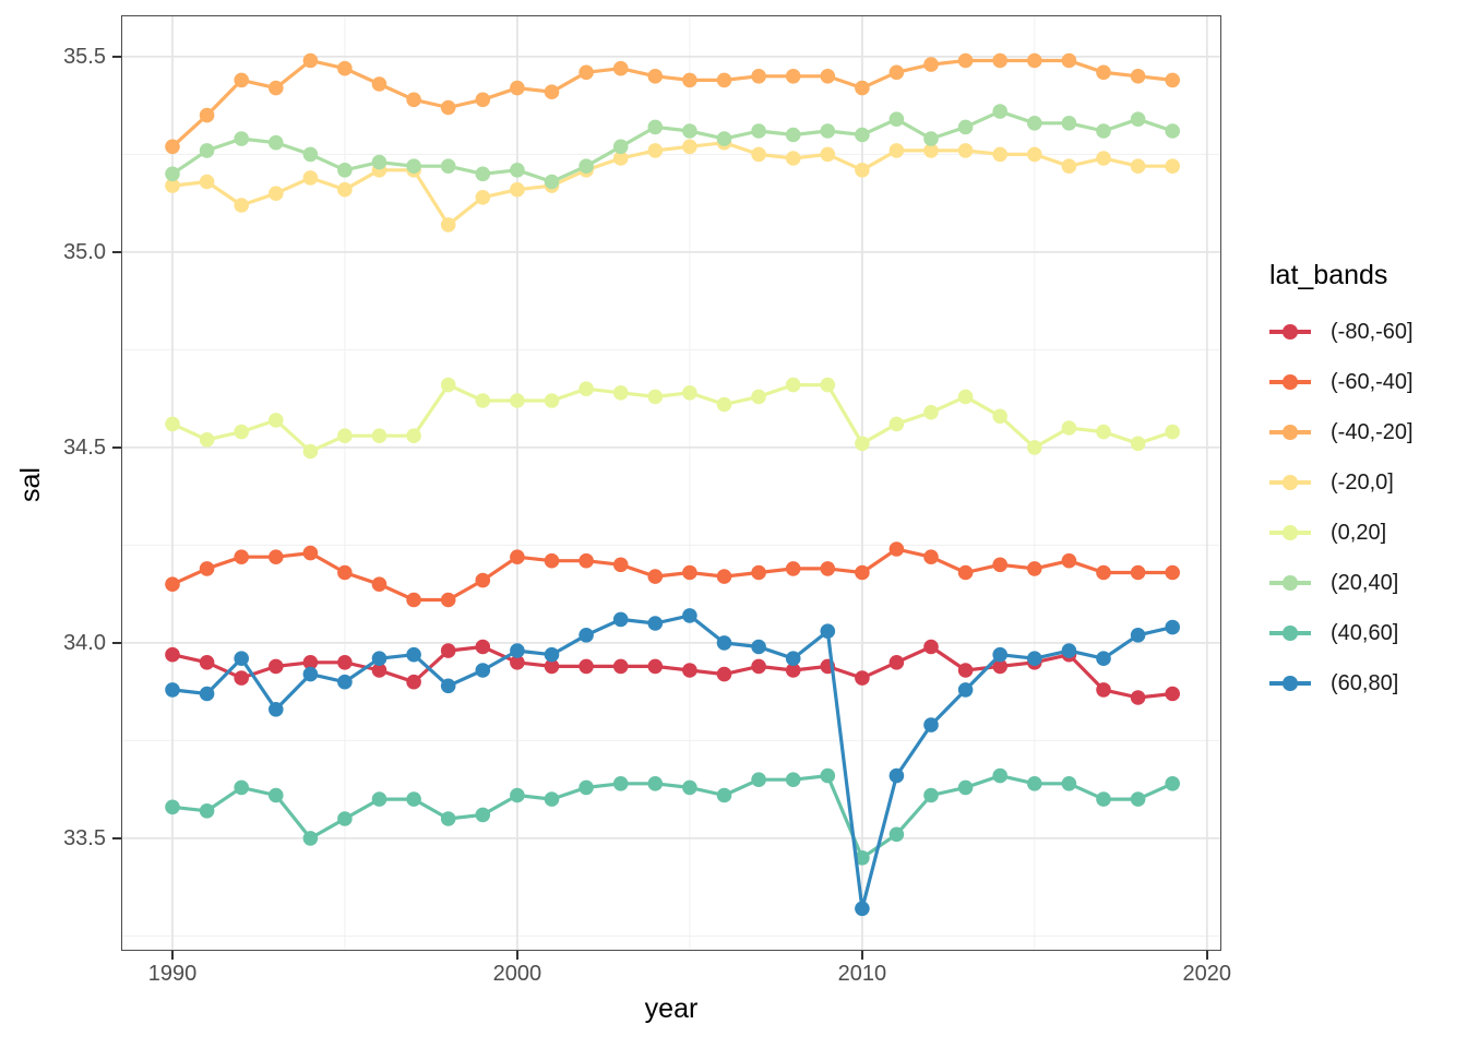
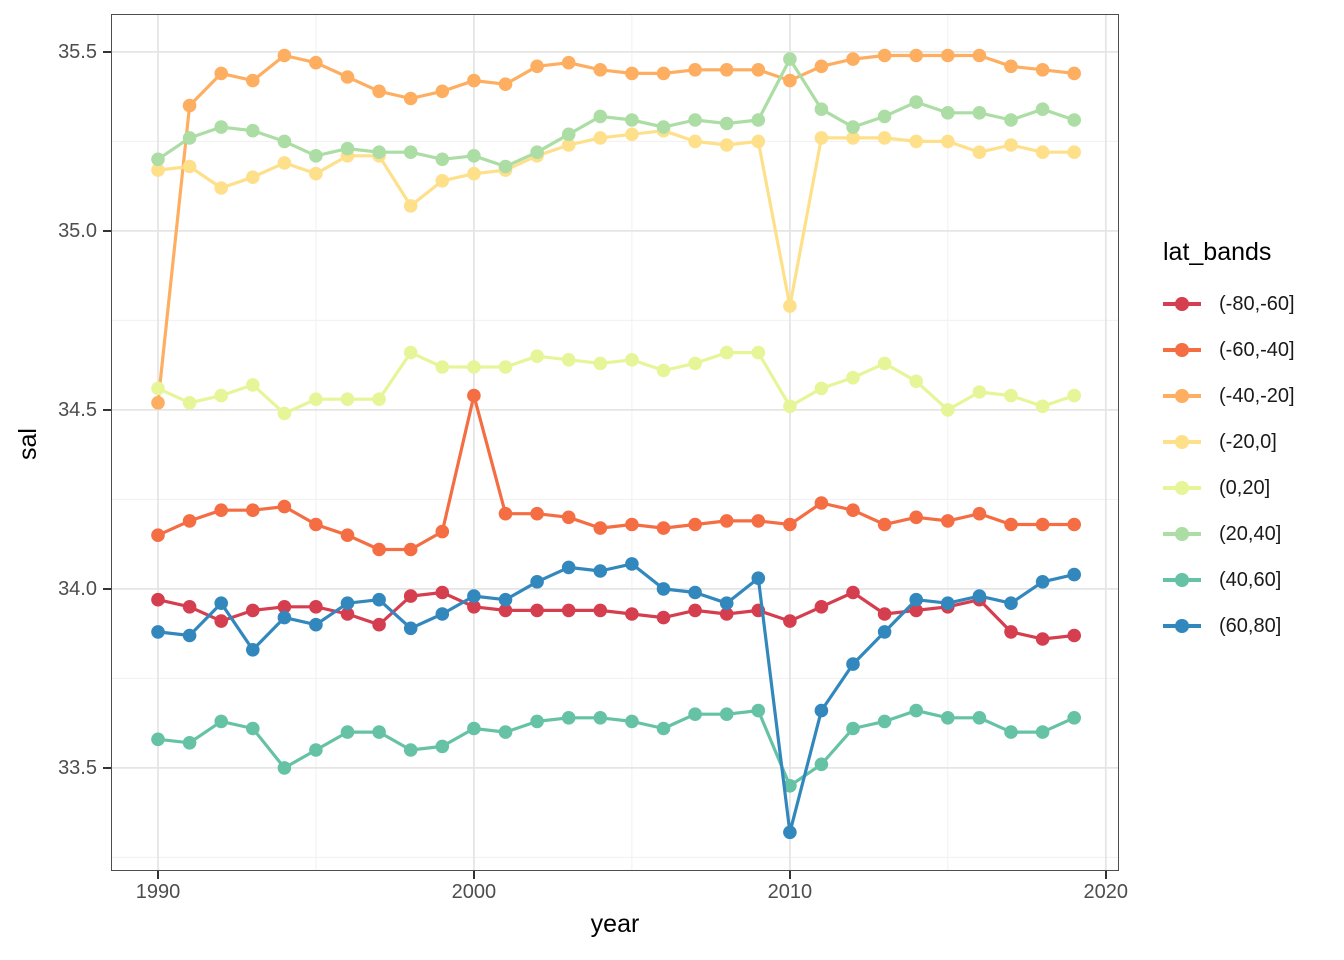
(-40,-20]/1990: 35.27 -> 34.52
(-60,-40]/2000: 34.22 -> 34.54
(-20,0]/2010: 35.21 -> 34.79
(20,40]/2010: 35.30 -> 35.48
